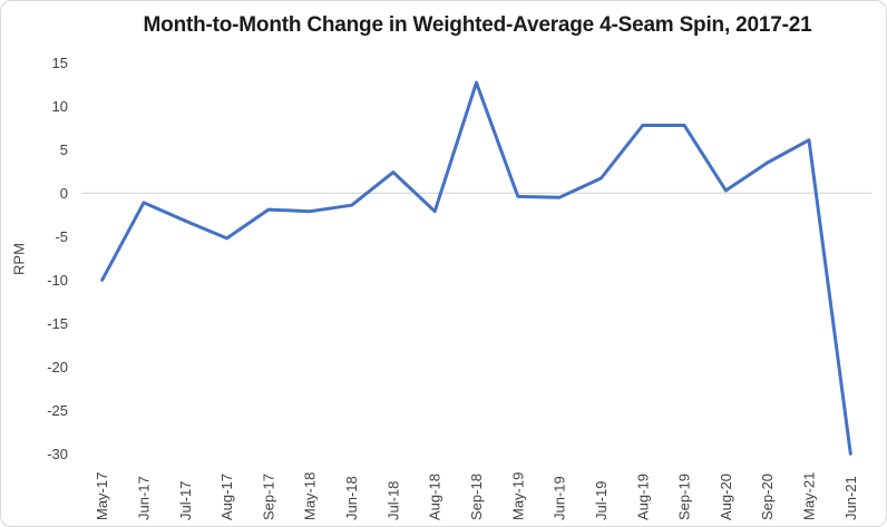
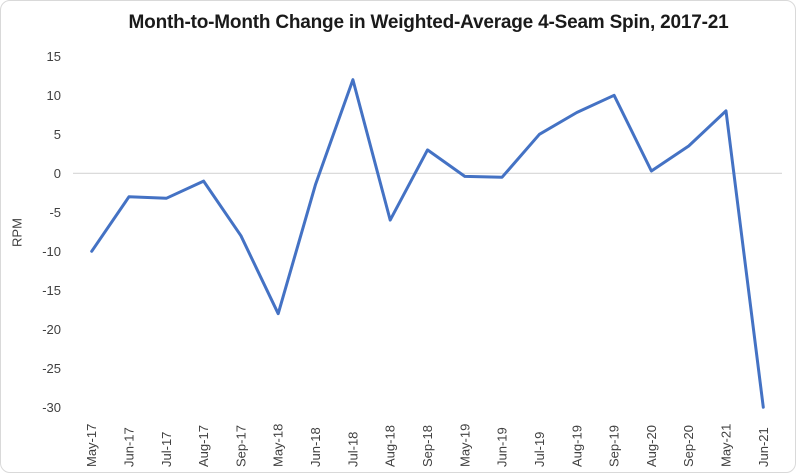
Jun-17: -1 -> -3
Aug-17: -5 -> -1
Sep-17: -2 -> -8
May-18: -2 -> -18
Jul-18: 2 -> 12
Aug-18: -2 -> -6
Sep-18: 13 -> 3
Jul-19: 2 -> 5
Sep-19: 8 -> 10
May-21: 6 -> 8
